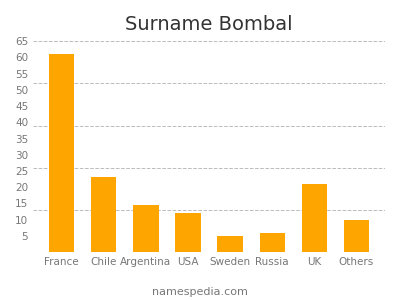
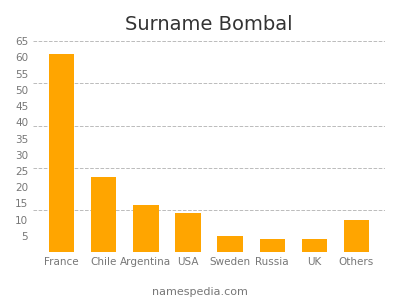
Russia: 6.0 -> 4.0
UK: 21.0 -> 4.0
